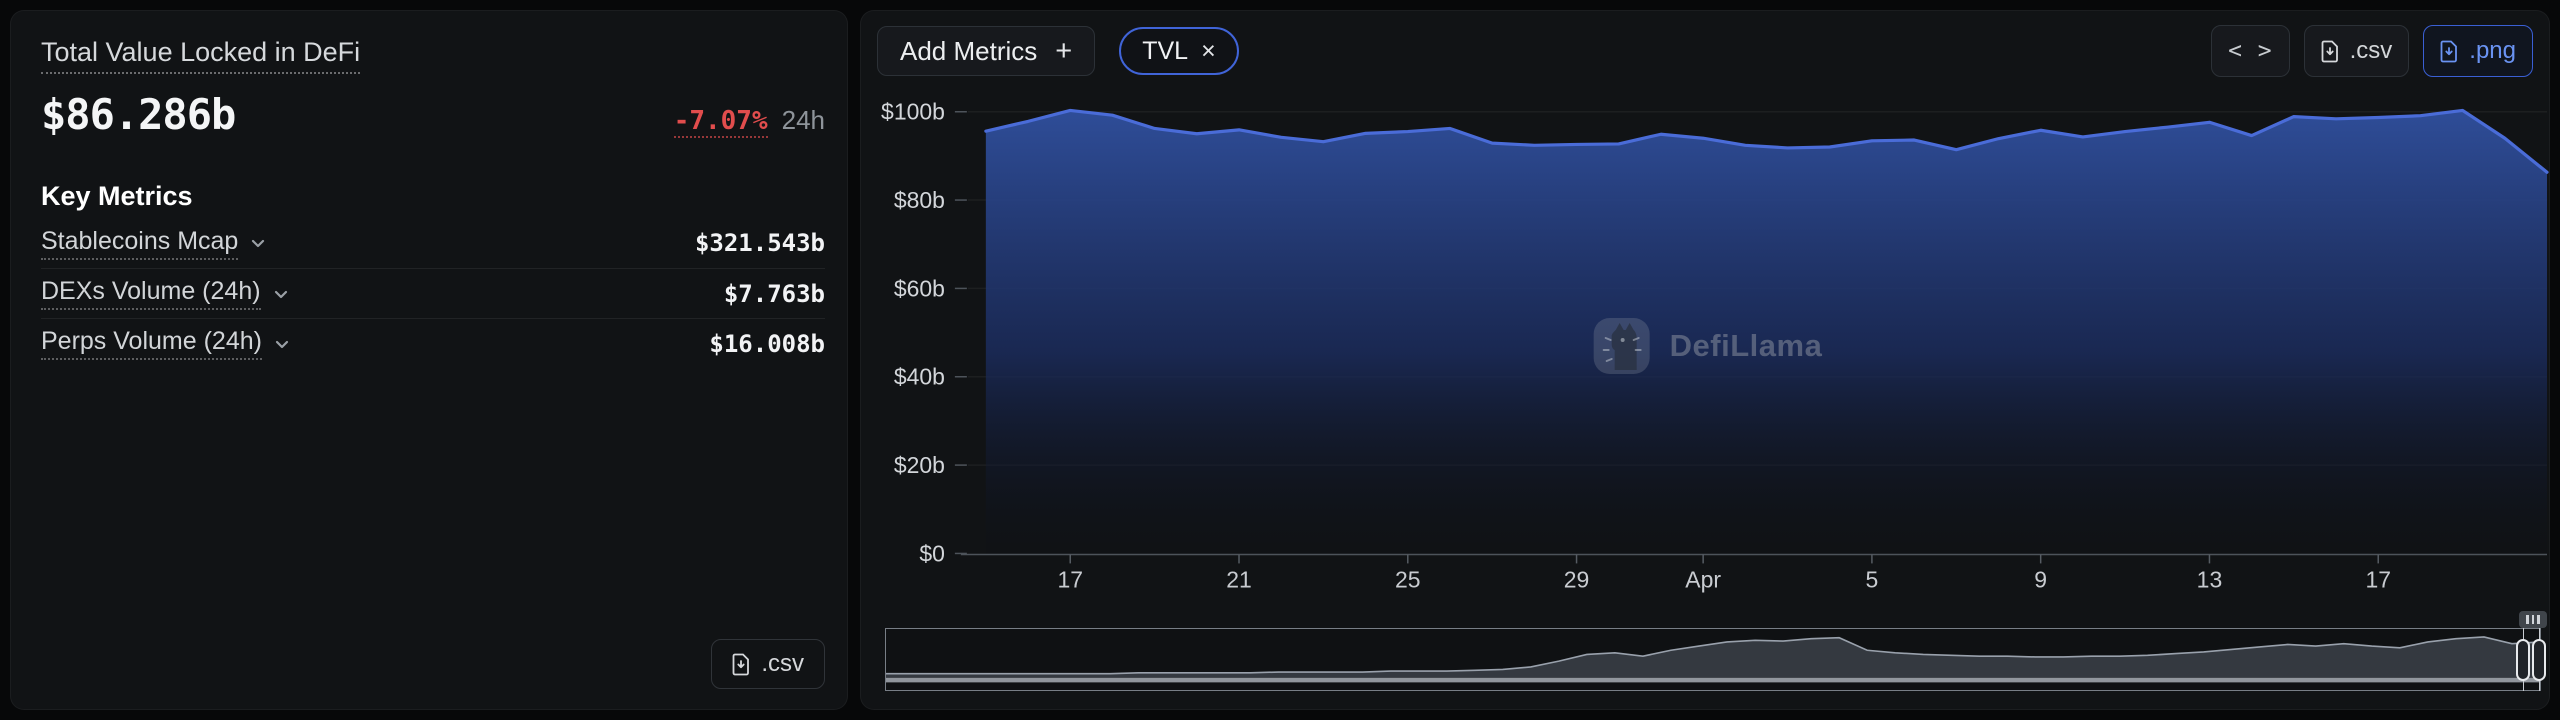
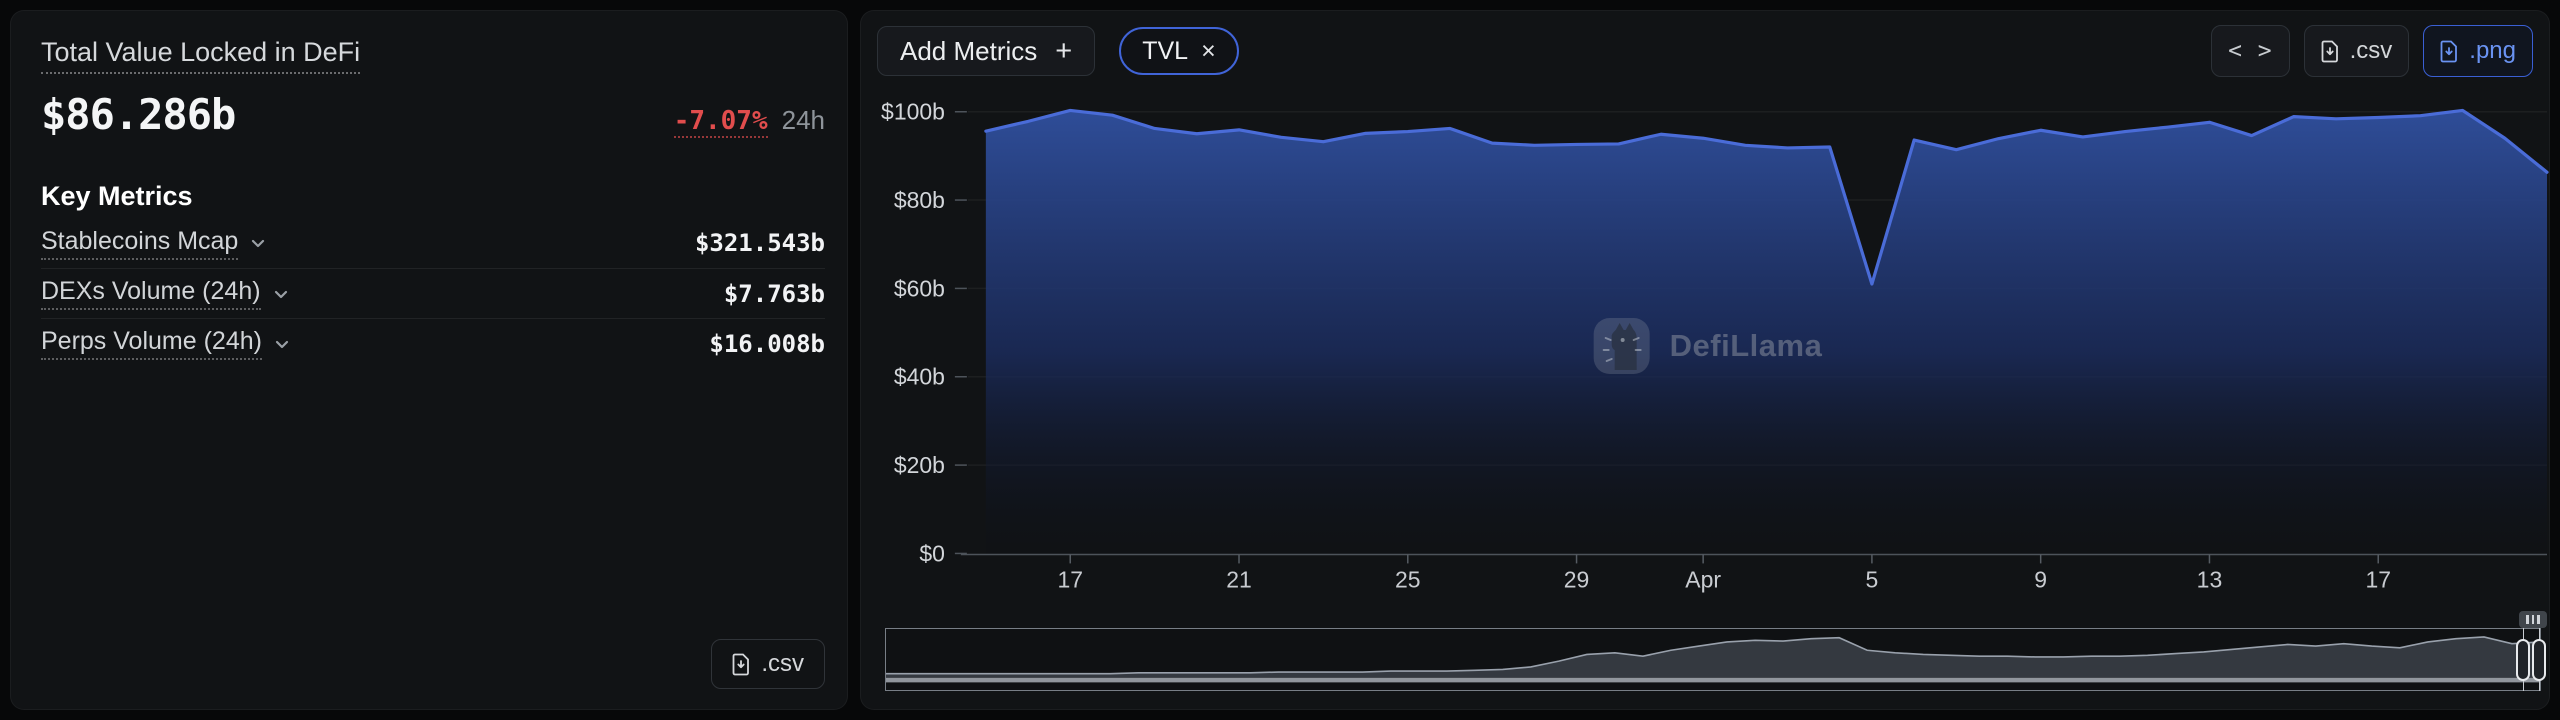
Apr 5: $93b -> $61b
